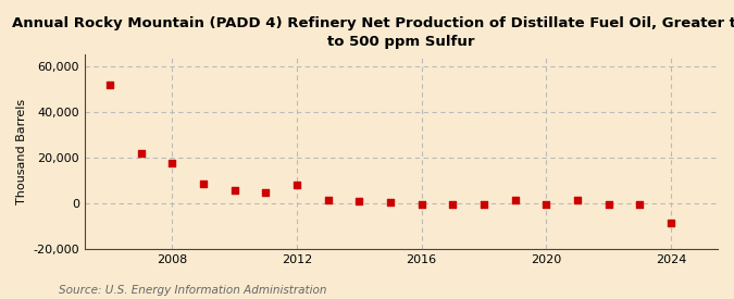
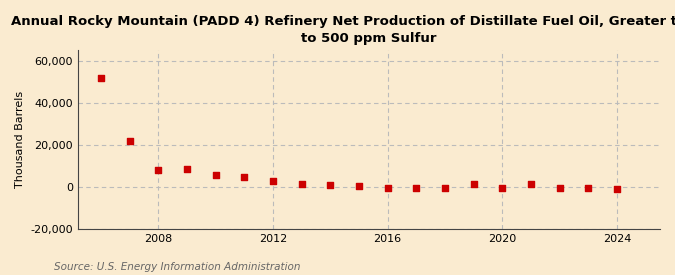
2008: 17,500 -> 8,000
2012: 8,000 -> 2,500
2024: -8,500 -> -1,000
